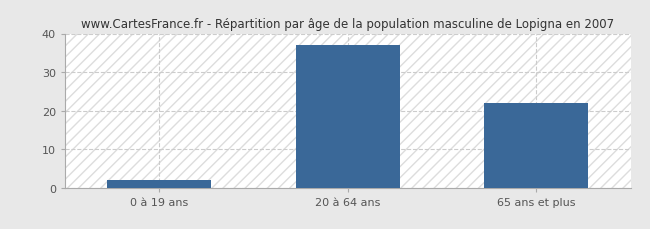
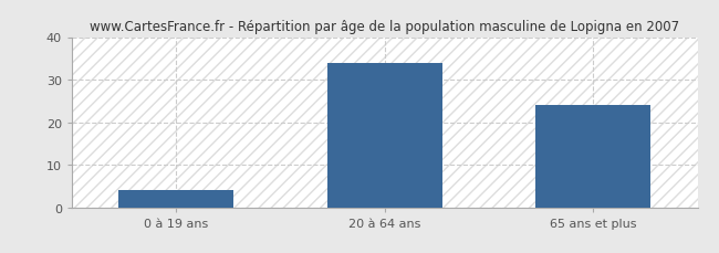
0 à 19 ans: 2 -> 4
20 à 64 ans: 37 -> 34
65 ans et plus: 22 -> 24
